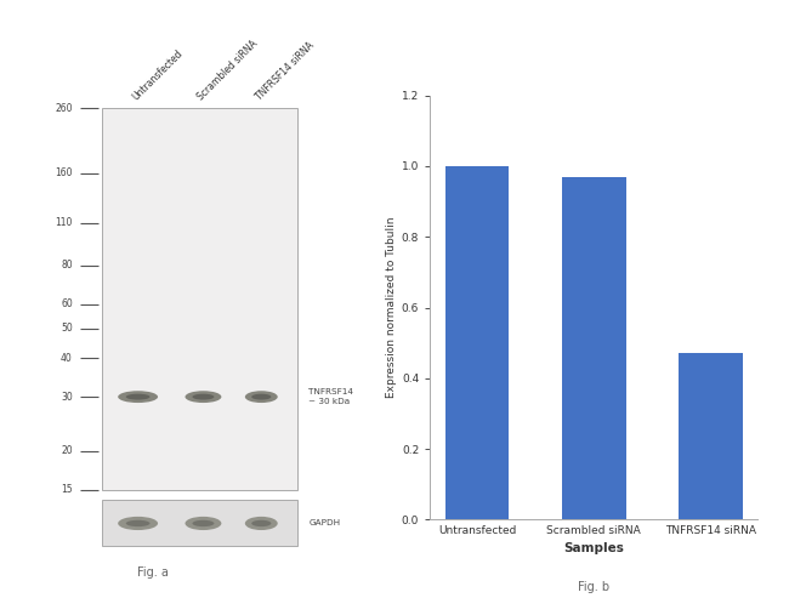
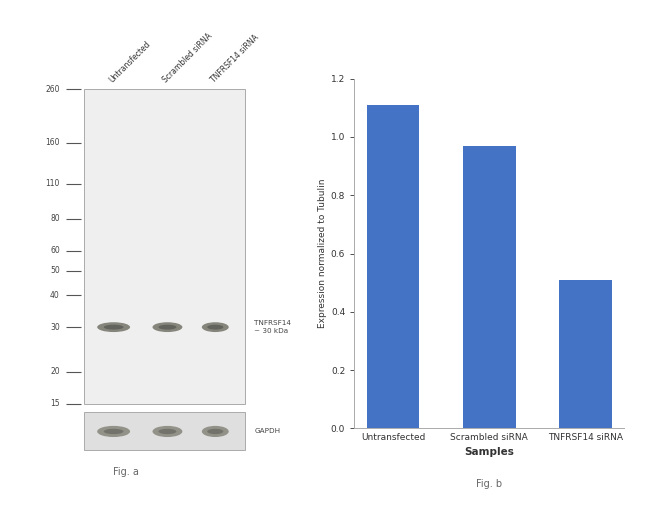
Untransfected: 1.00 -> 1.11
TNFRSF14 siRNA: 0.47 -> 0.51
